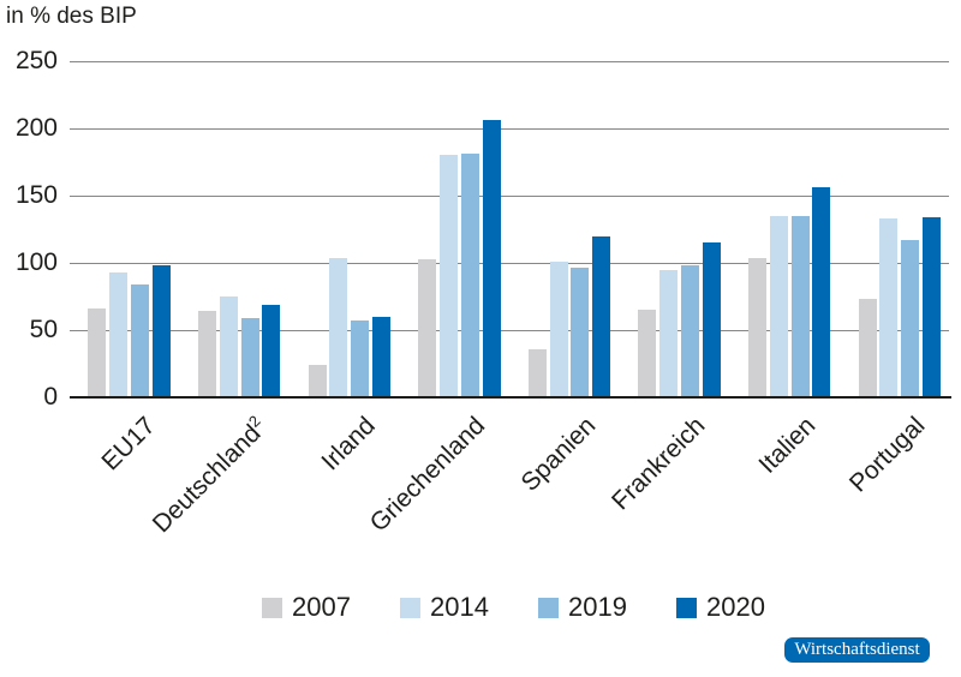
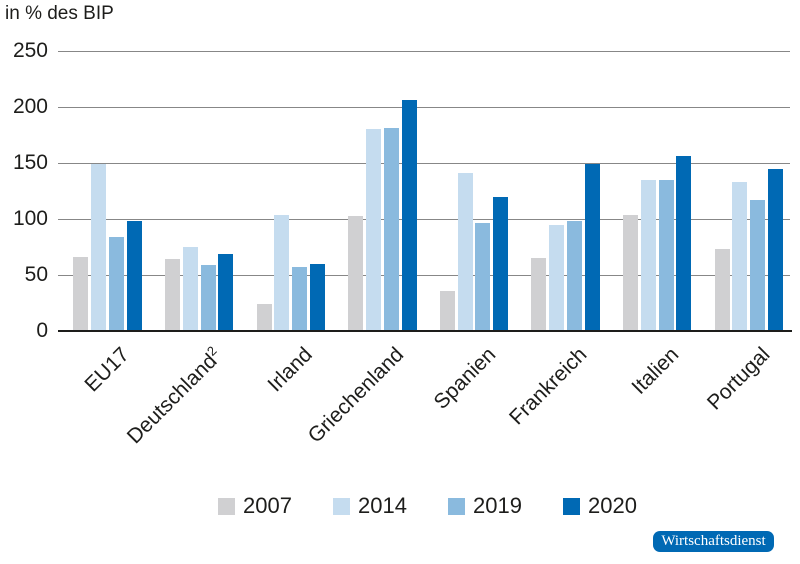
2014/EU17: 93 -> 149
2014/Spanien: 101 -> 141
2020/Frankreich: 115 -> 149
2020/Portugal: 134 -> 145
